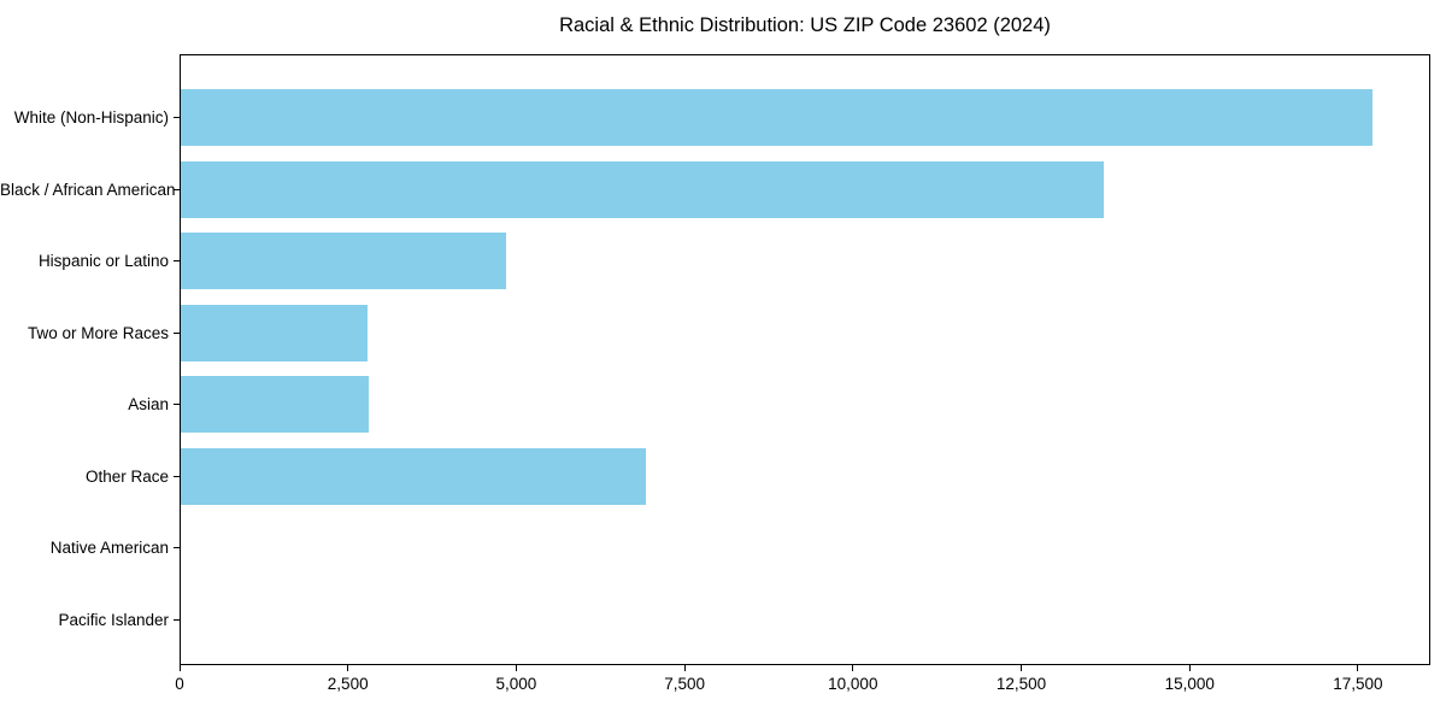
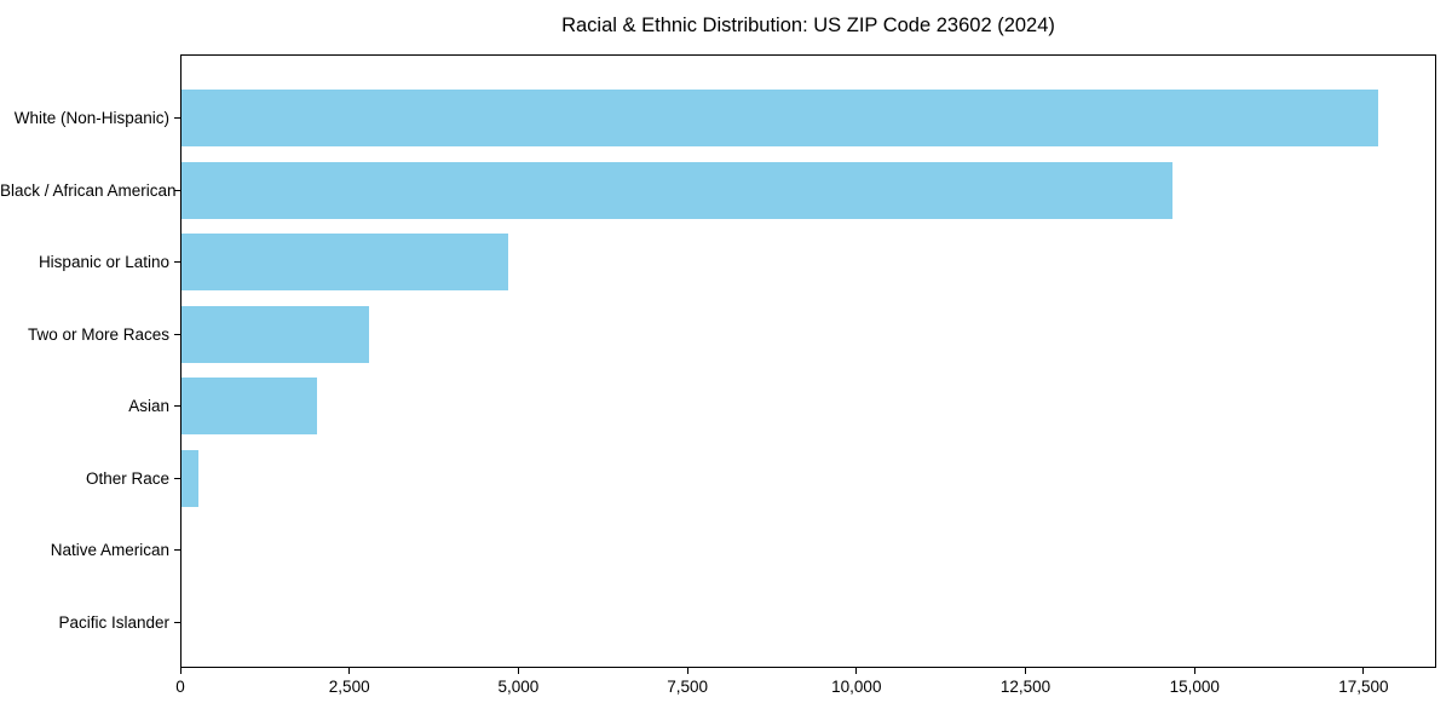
Black / African American: 13700 -> 14600
Asian: 2800 -> 2000
Other Race: 6900 -> 200
